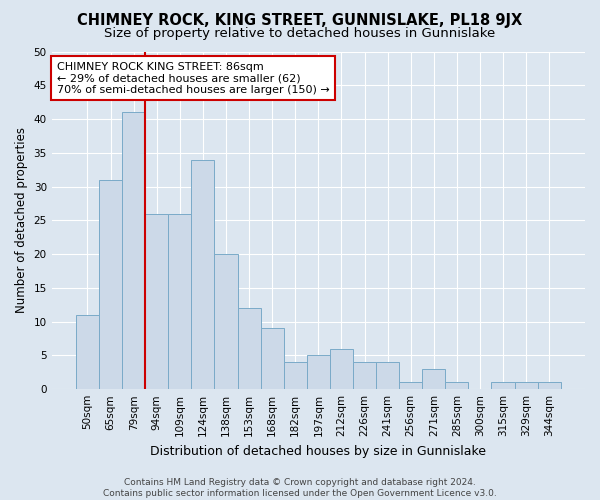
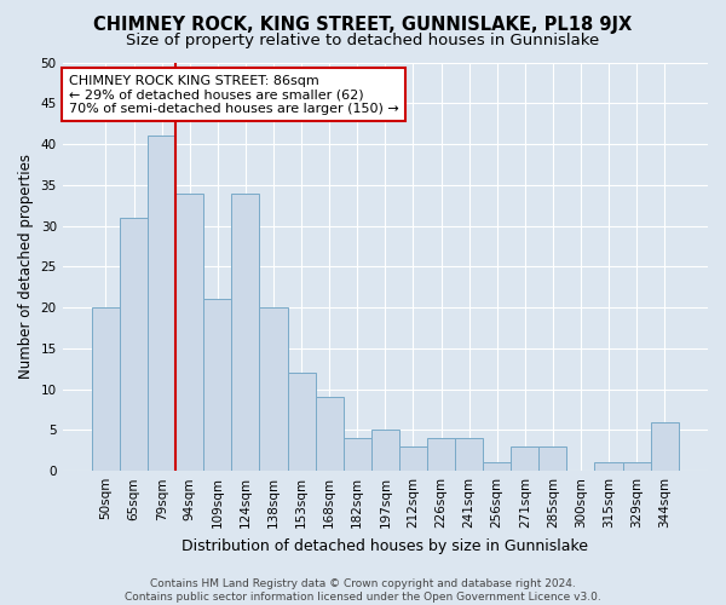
50sqm: 11 -> 20
94sqm: 26 -> 34
109sqm: 26 -> 21
212sqm: 6 -> 3
285sqm: 1 -> 3
344sqm: 1 -> 6
